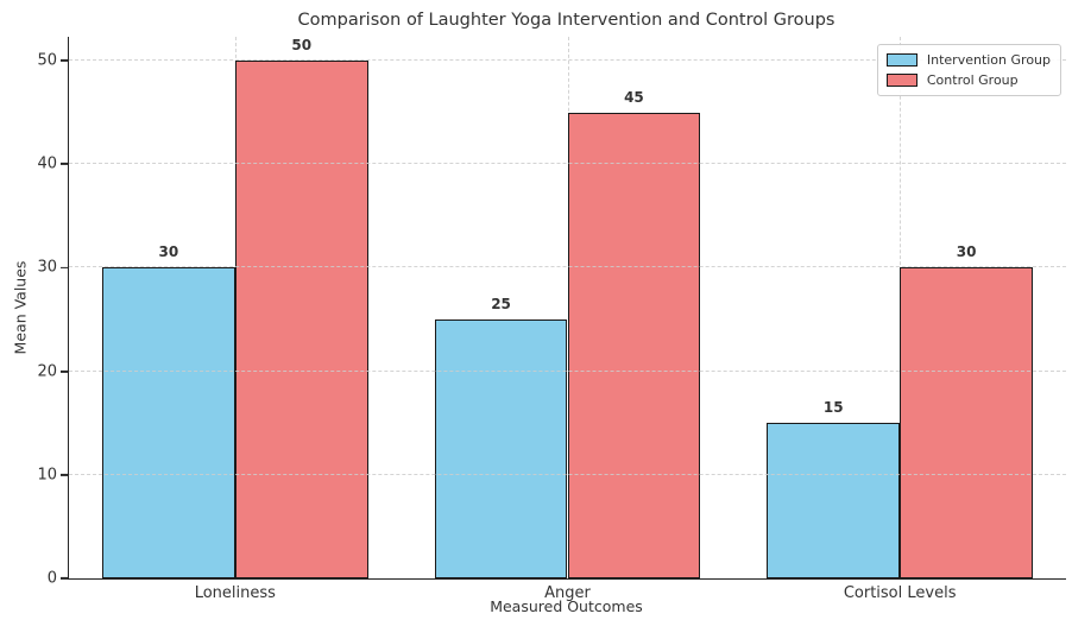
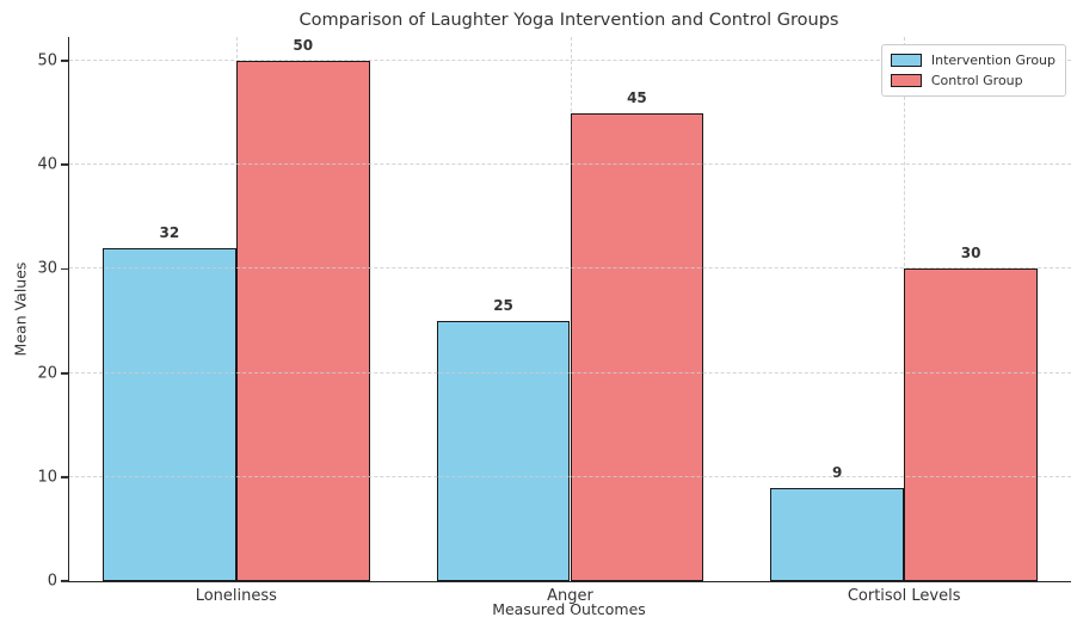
Intervention Group/Loneliness: 30 -> 32
Intervention Group/Cortisol Levels: 15 -> 9
